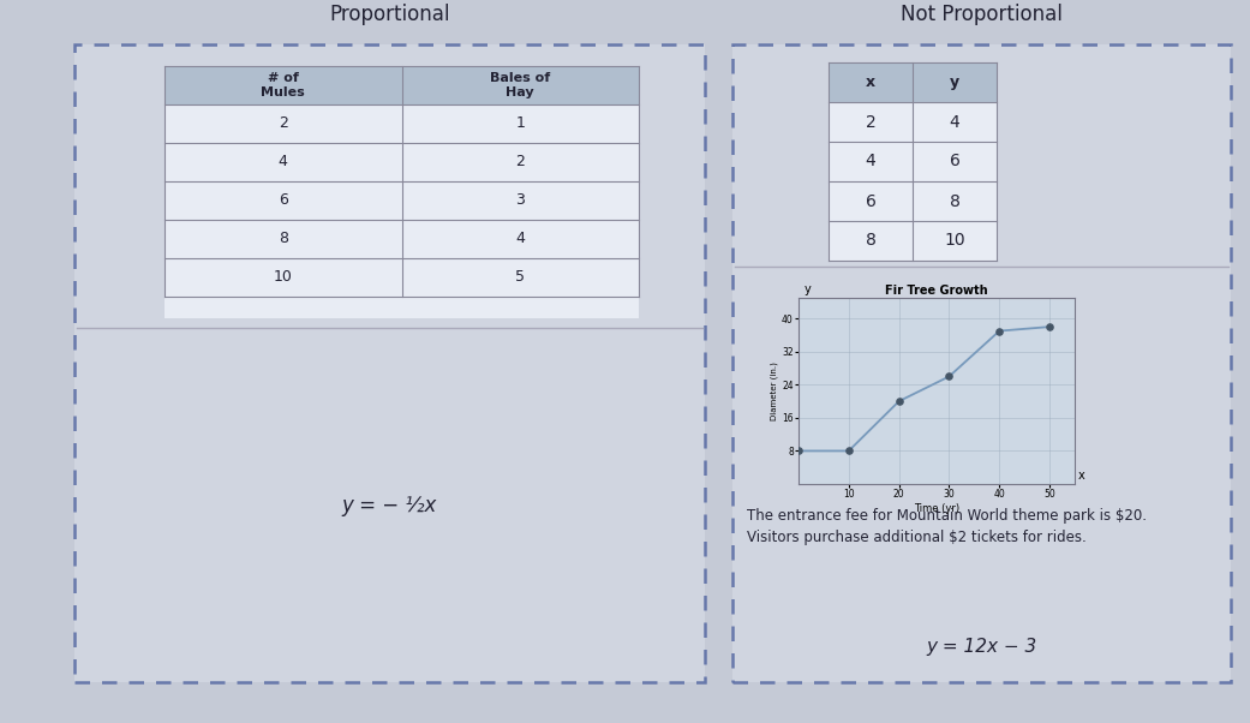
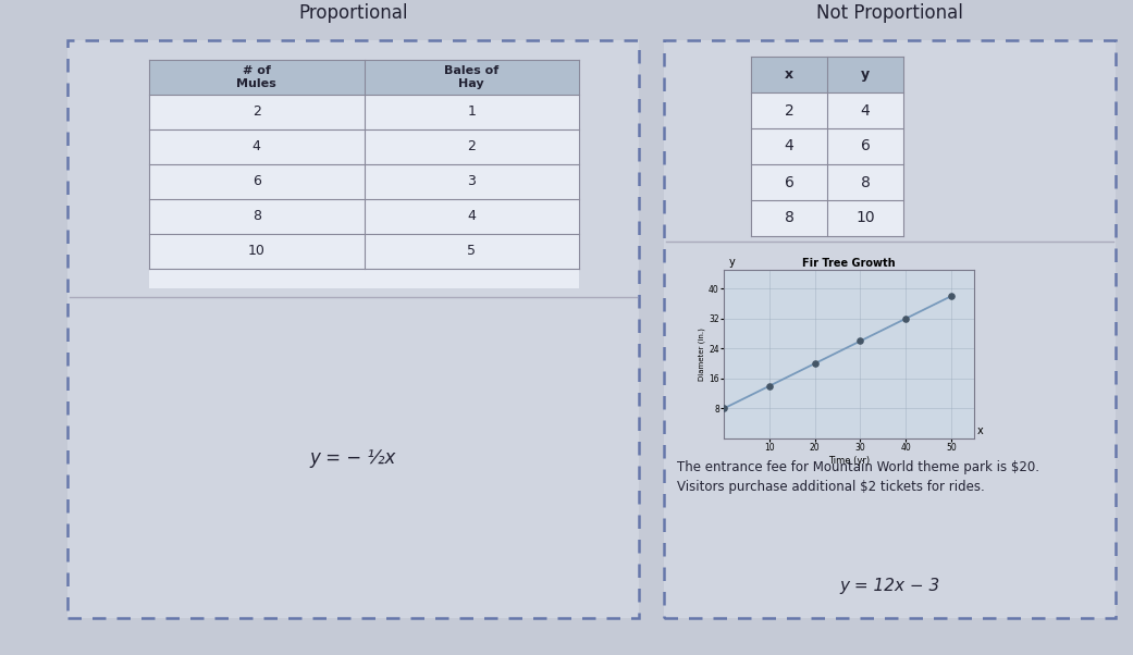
10: 8 -> 14
40: 37 -> 32
